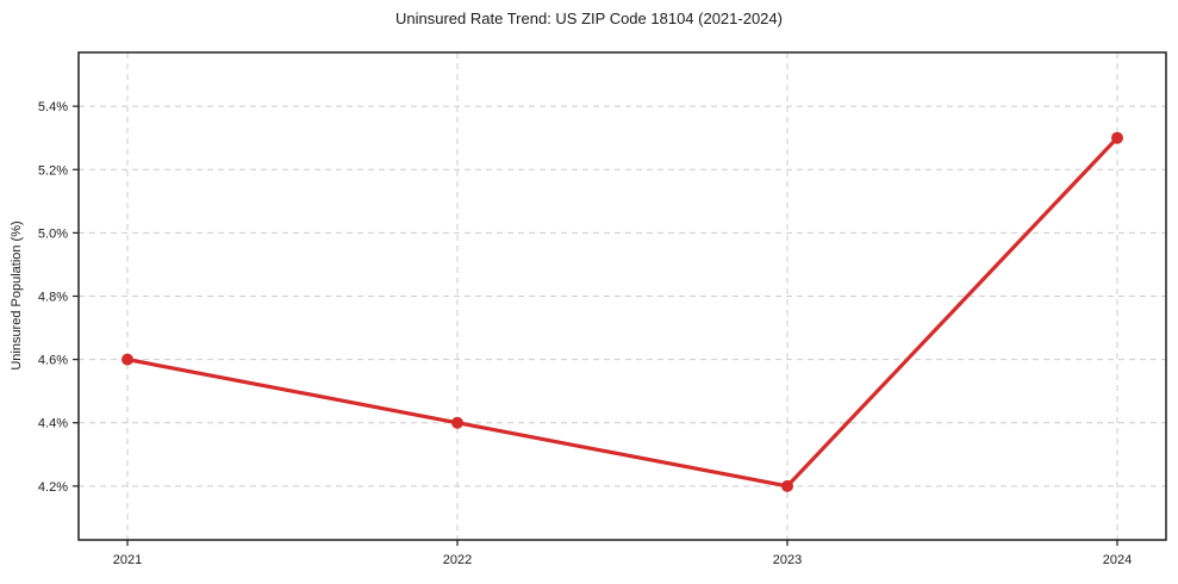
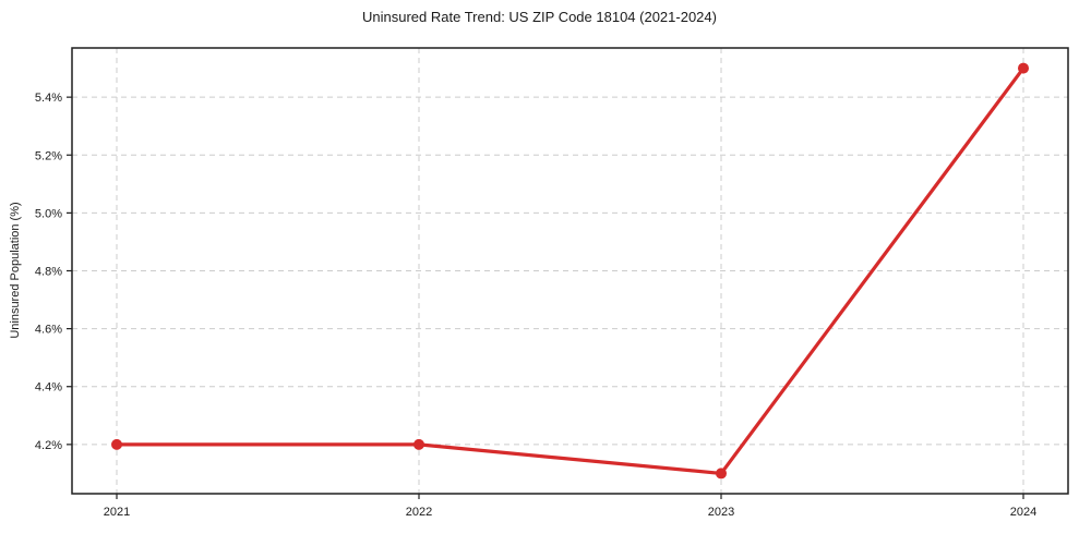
2021: 4.6% -> 4.2%
2022: 4.4% -> 4.2%
2023: 4.2% -> 4.1%
2024: 5.3% -> 5.5%
